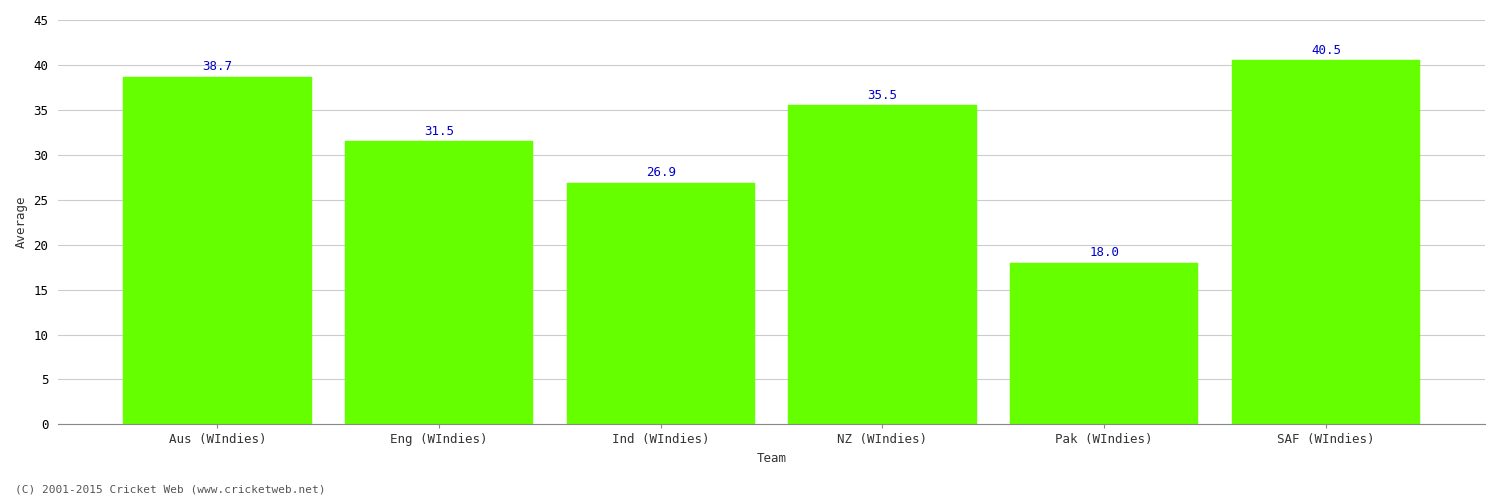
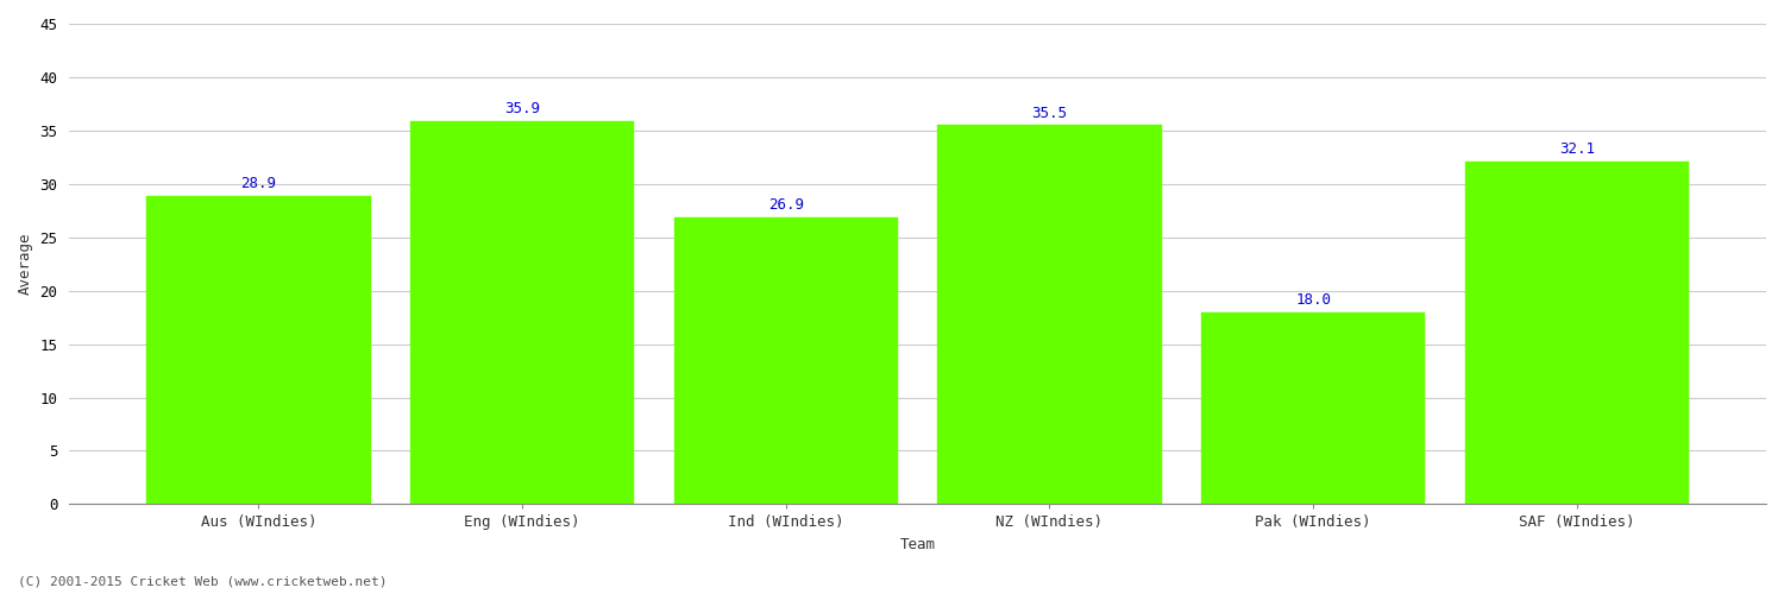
Aus (WIndies): 38.7 -> 28.9
Eng (WIndies): 31.5 -> 35.9
SAF (WIndies): 40.5 -> 32.1
